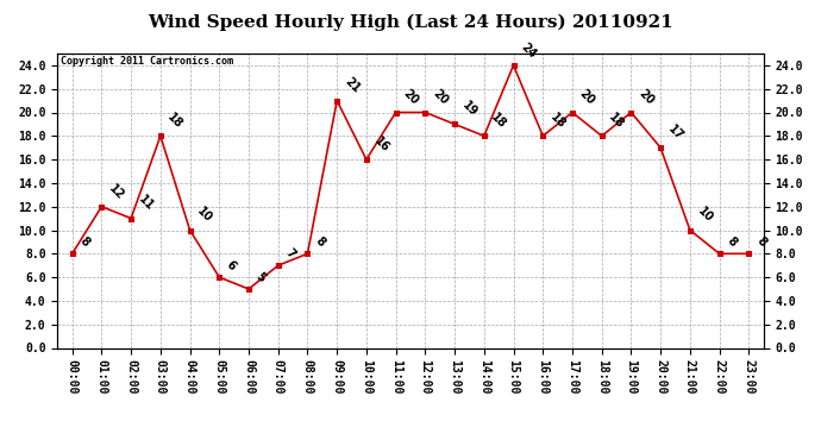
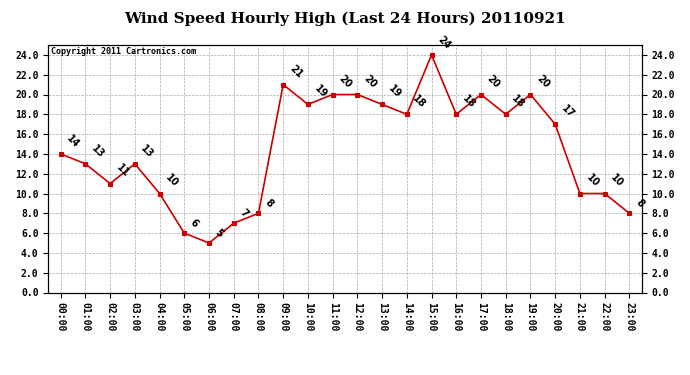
00:00: 8 -> 14
01:00: 12 -> 13
03:00: 18 -> 13
10:00: 16 -> 19
22:00: 8 -> 10
